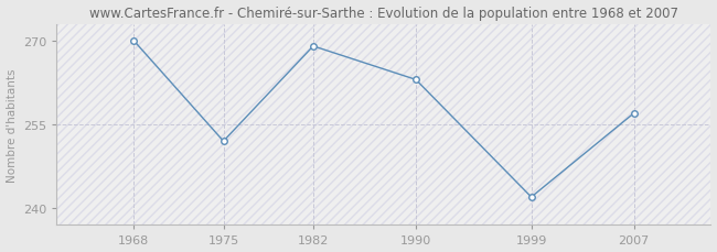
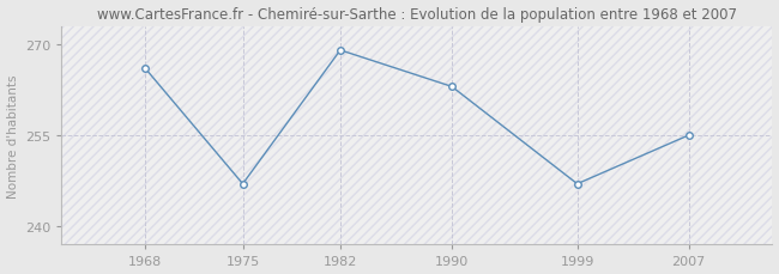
1968: 270 -> 266
1975: 252 -> 247
1999: 242 -> 247
2007: 257 -> 255
